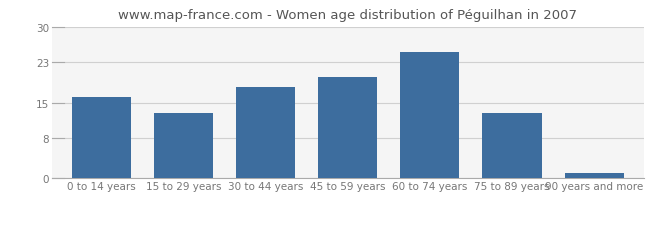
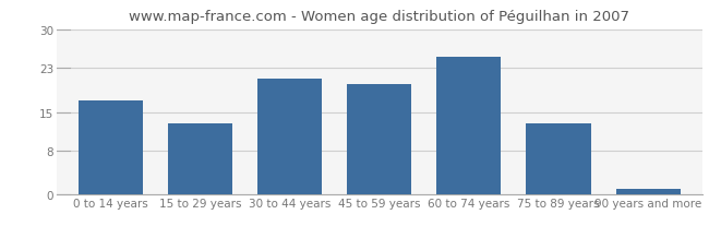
0 to 14 years: 16 -> 17
30 to 44 years: 18 -> 21
